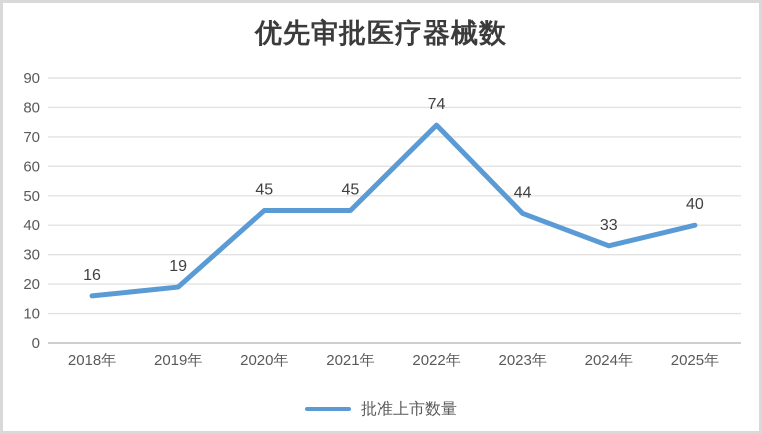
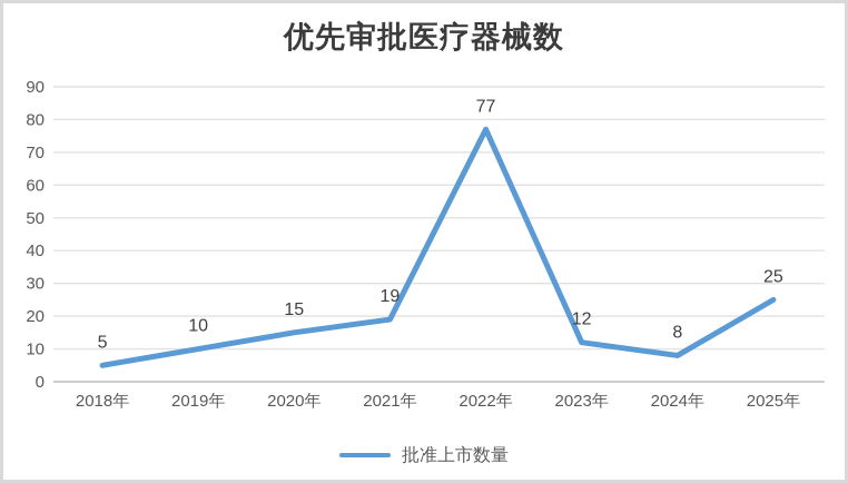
2018年: 16 -> 5
2019年: 19 -> 10
2020年: 45 -> 15
2021年: 45 -> 19
2022年: 74 -> 77
2023年: 44 -> 12
2024年: 33 -> 8
2025年: 40 -> 25
